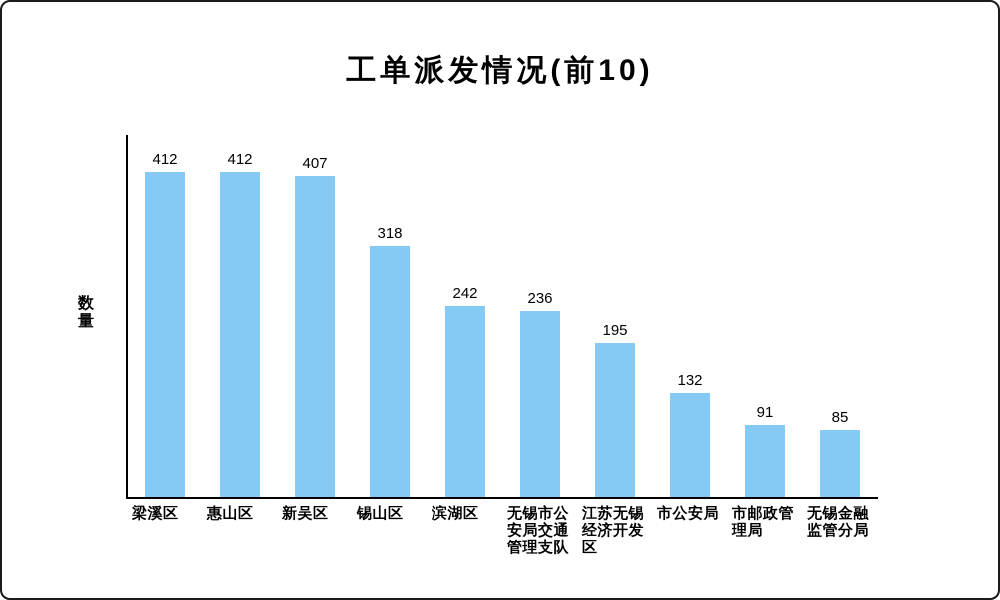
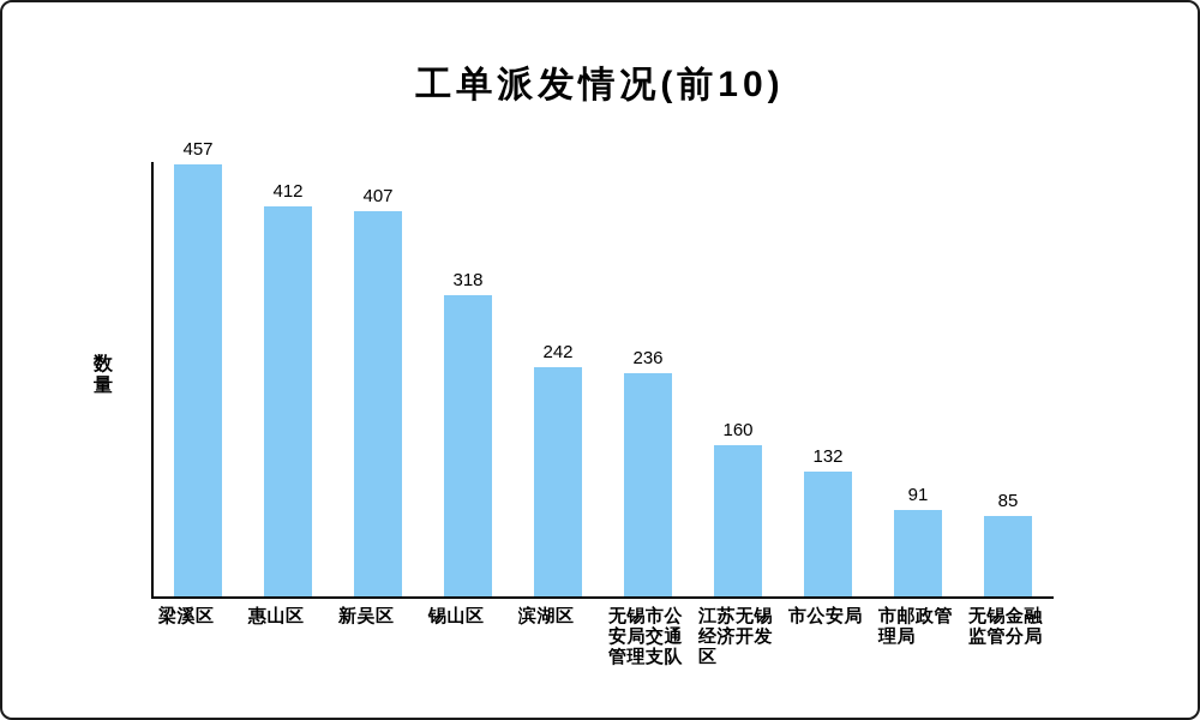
梁溪区: 412 -> 457
江苏无锡经济开发区: 195 -> 160
